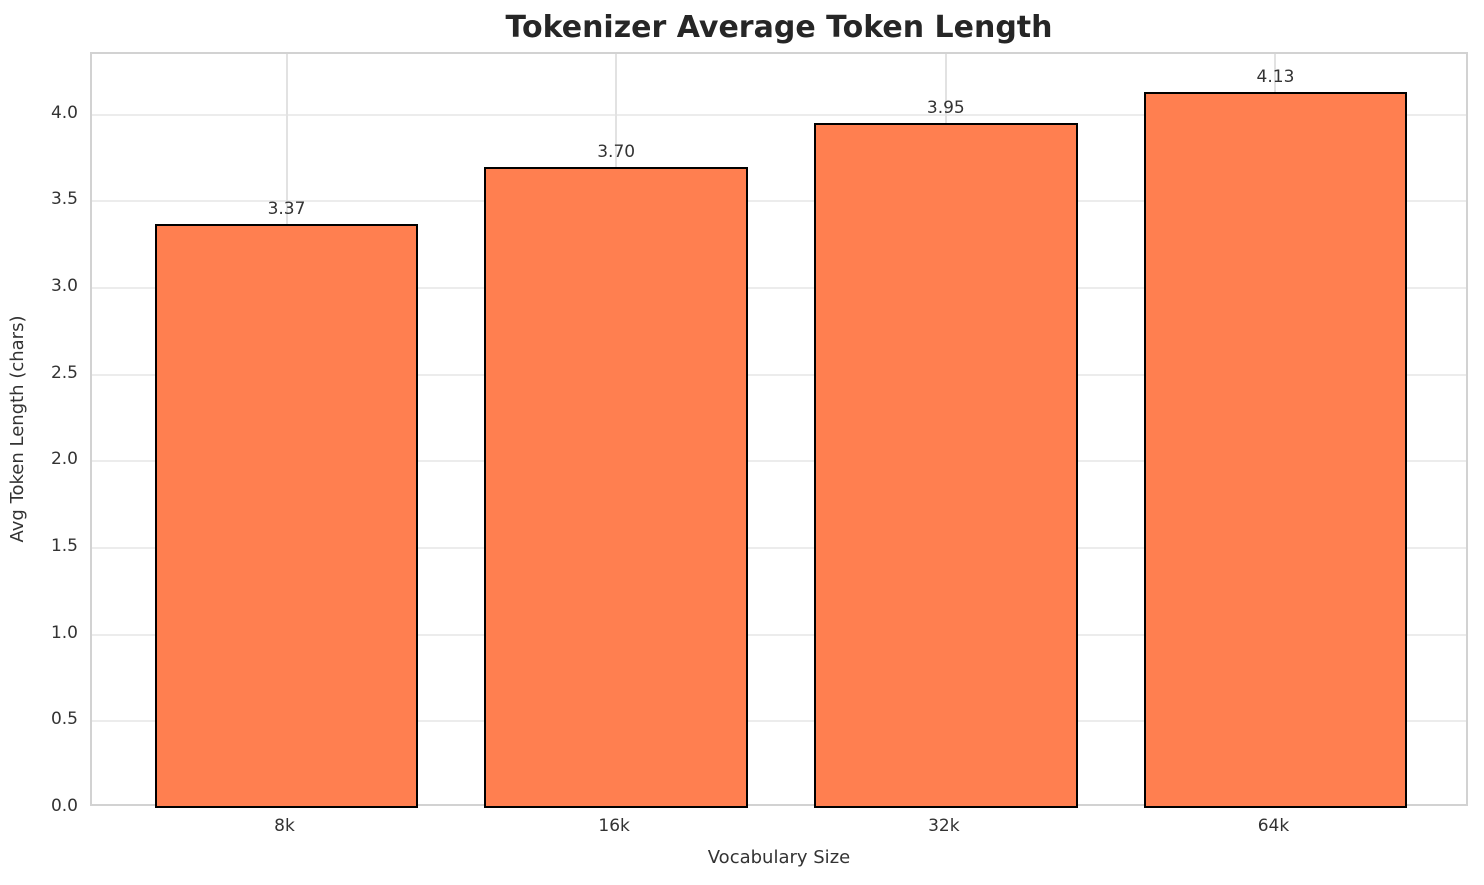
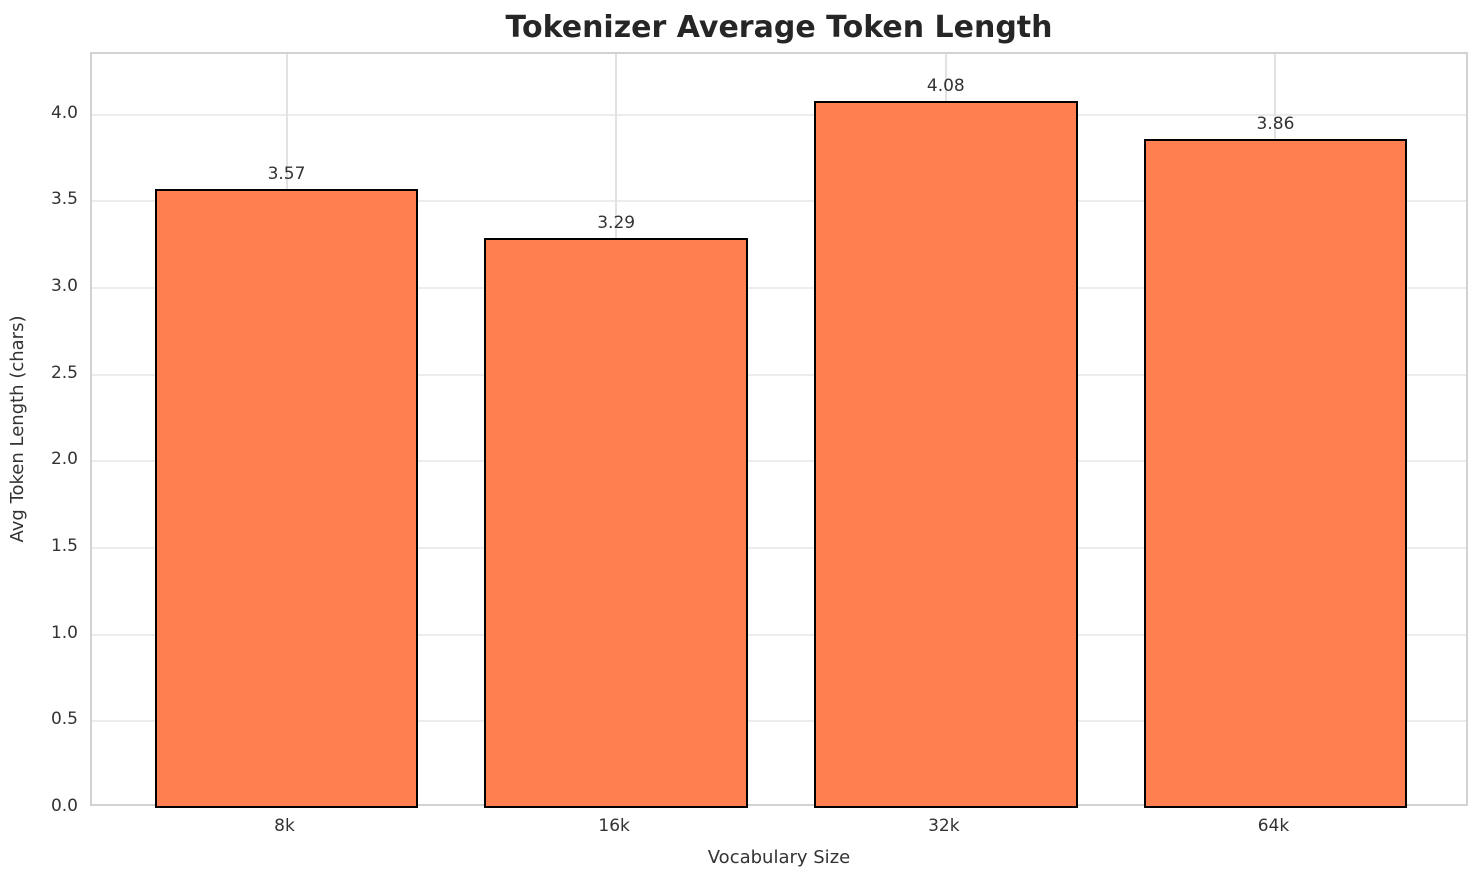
8k: 3.37 -> 3.57
16k: 3.70 -> 3.29
32k: 3.95 -> 4.08
64k: 4.13 -> 3.86
